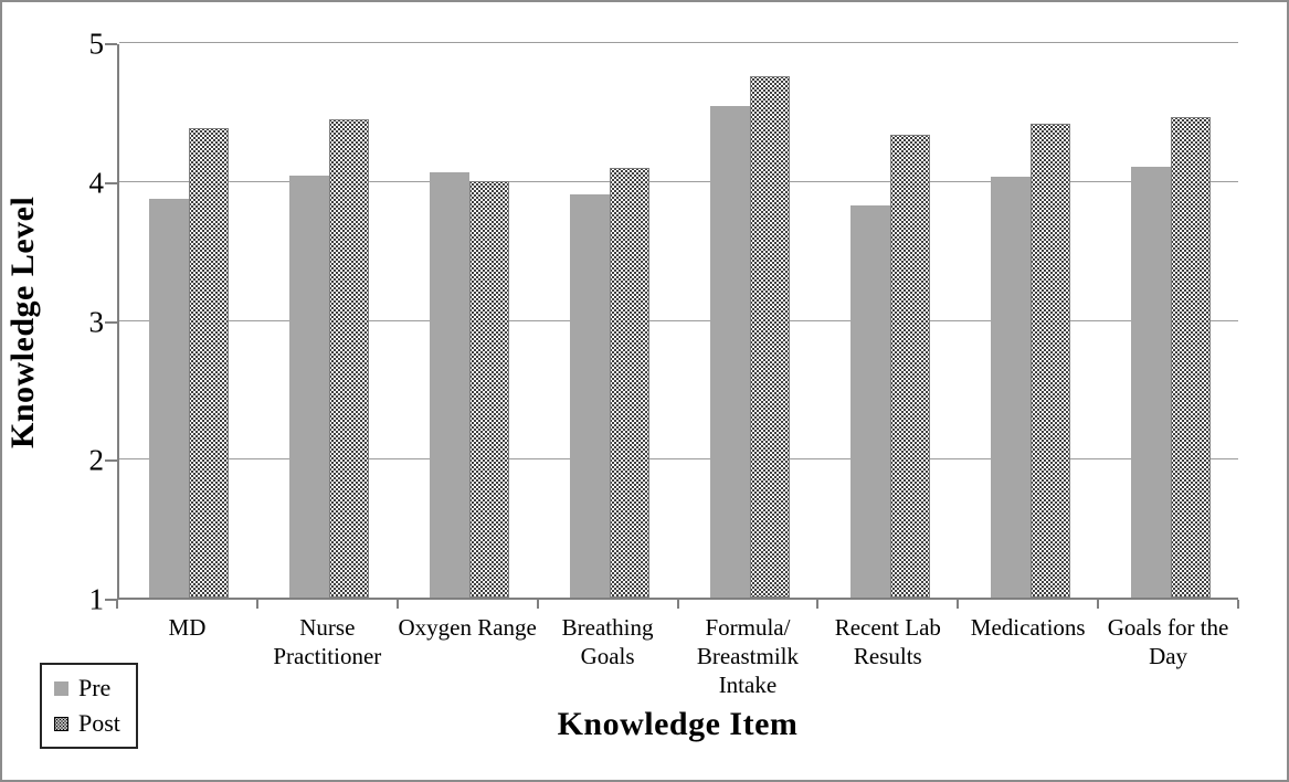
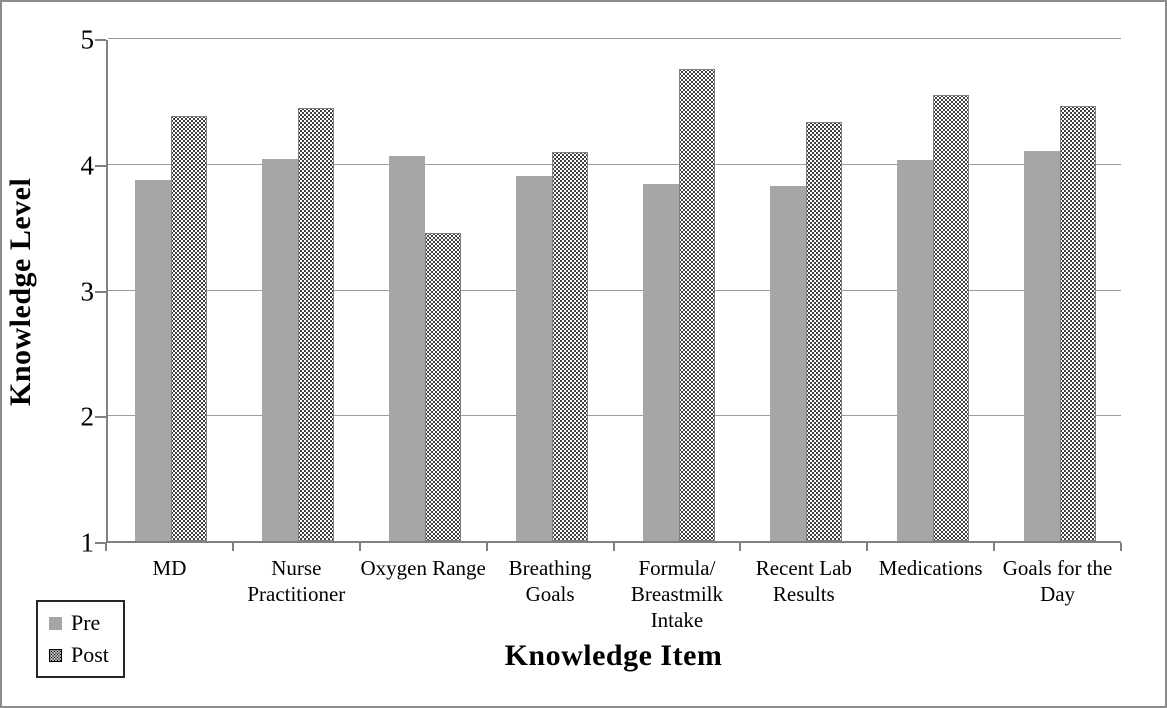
Post/Oxygen Range: 4.00 -> 3.45
Pre/Formula/ Breastmilk Intake: 4.54 -> 3.84
Post/Medications: 4.41 -> 4.55
